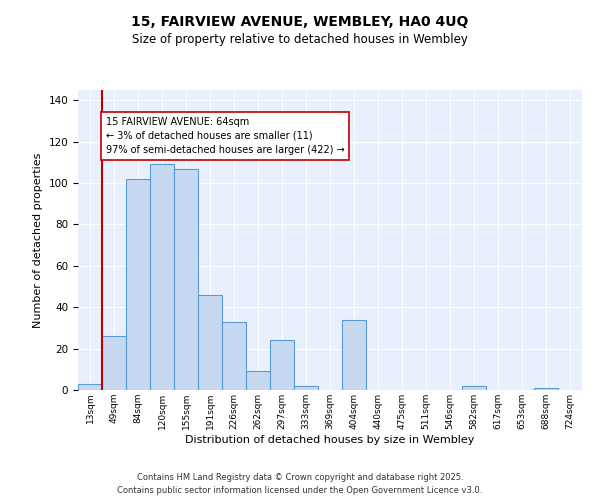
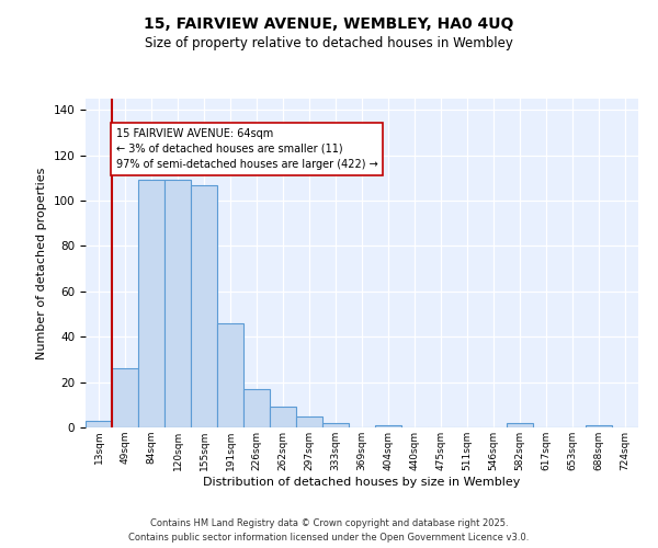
84sqm: 102 -> 109
226sqm: 33 -> 17
297sqm: 24 -> 5
404sqm: 34 -> 1
